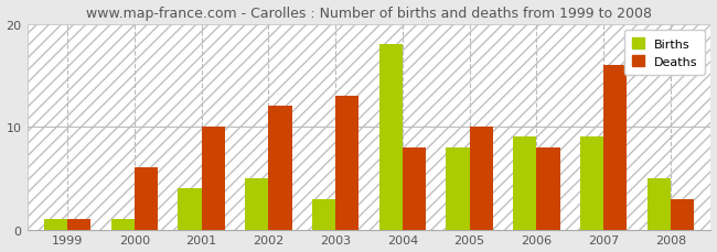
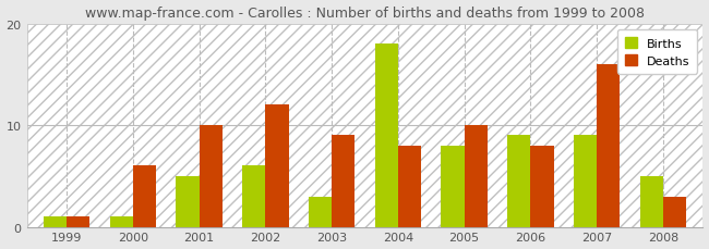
Births/2001: 4 -> 5
Births/2002: 5 -> 6
Deaths/2003: 13 -> 9
